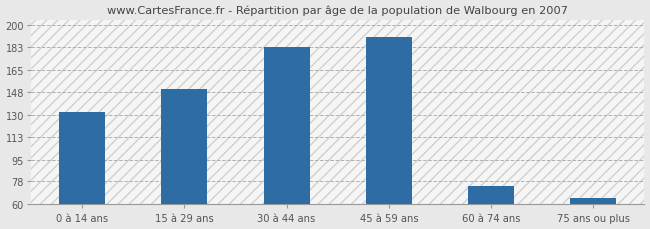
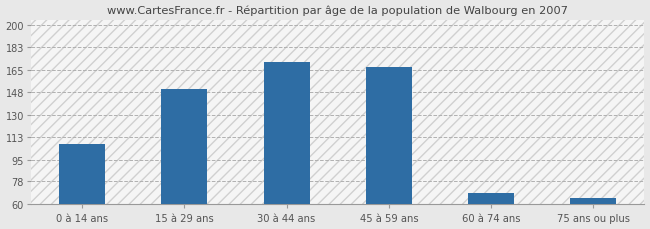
0 à 14 ans: 132 -> 107
30 à 44 ans: 183 -> 171
45 à 59 ans: 191 -> 167
60 à 74 ans: 74 -> 69
